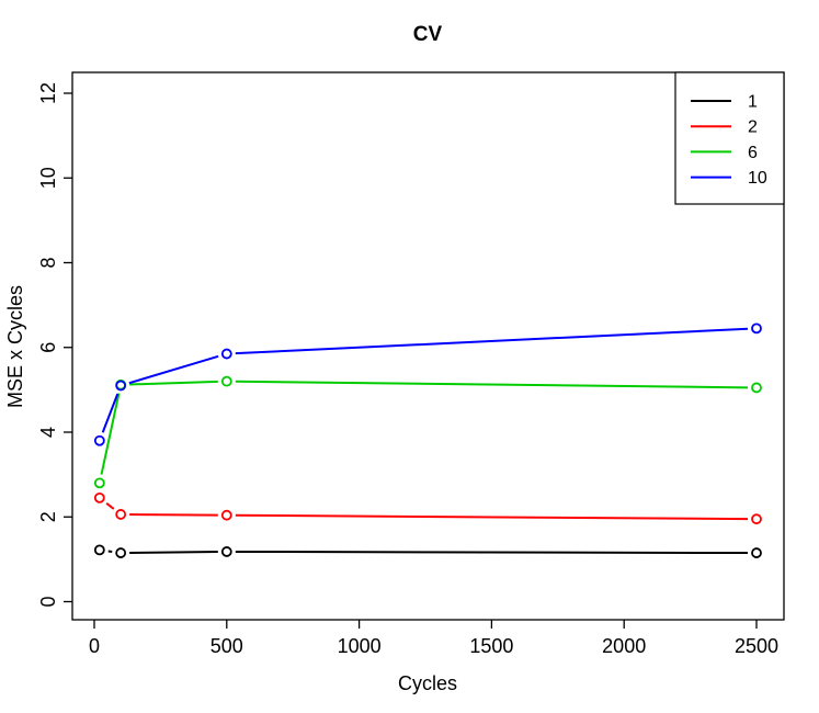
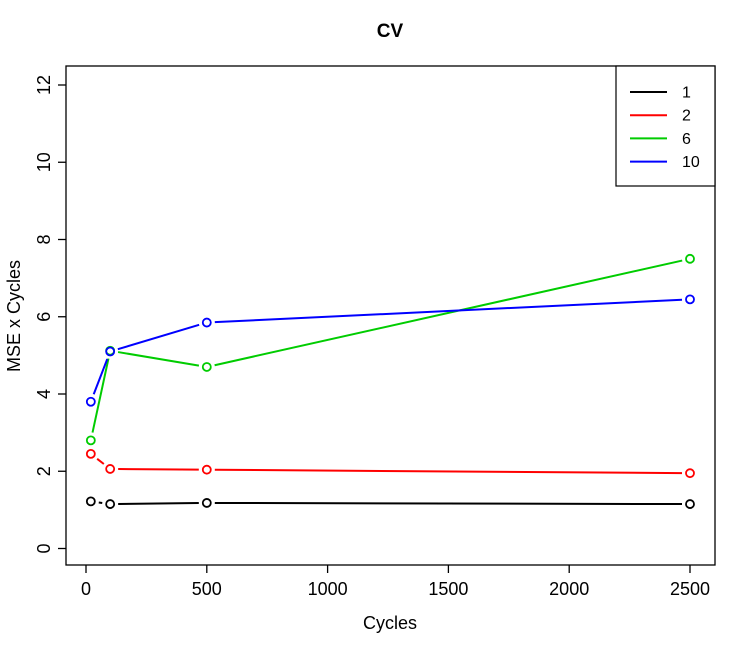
6/500: 5.2 -> 4.7
6/2500: 5.0 -> 7.5
